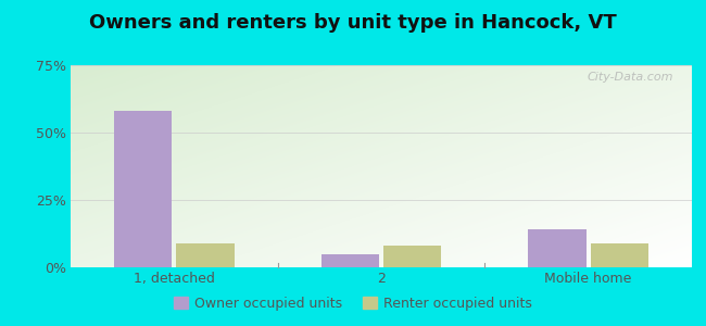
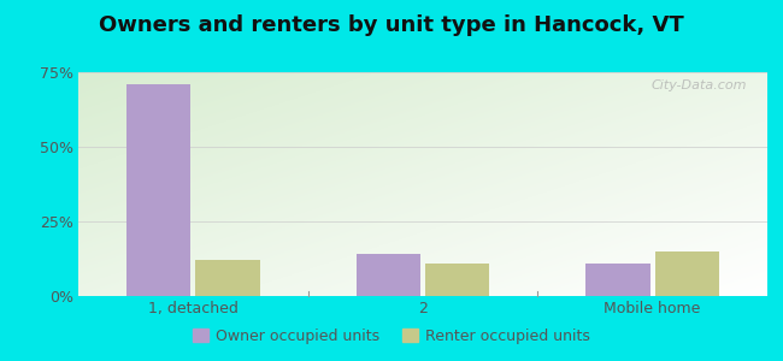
Owner occupied units/1, detached: 58% -> 71%
Renter occupied units/1, detached: 9% -> 12%
Owner occupied units/2: 5% -> 14%
Renter occupied units/2: 8% -> 11%
Owner occupied units/Mobile home: 14% -> 11%
Renter occupied units/Mobile home: 9% -> 15%
